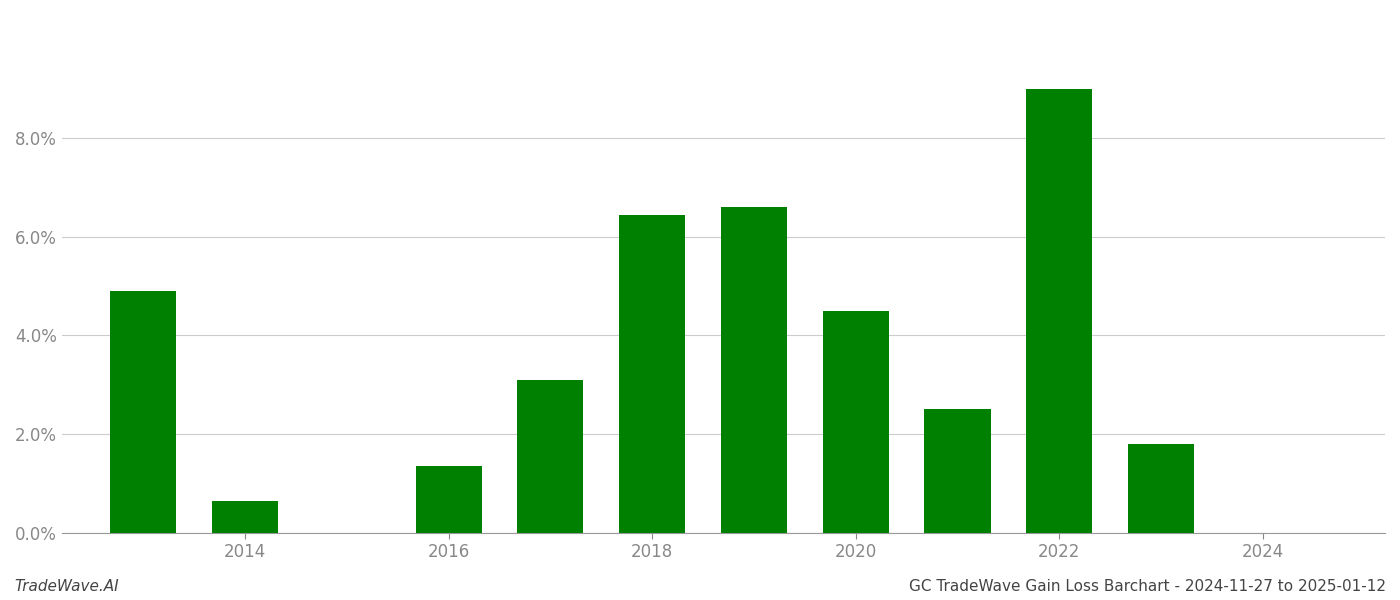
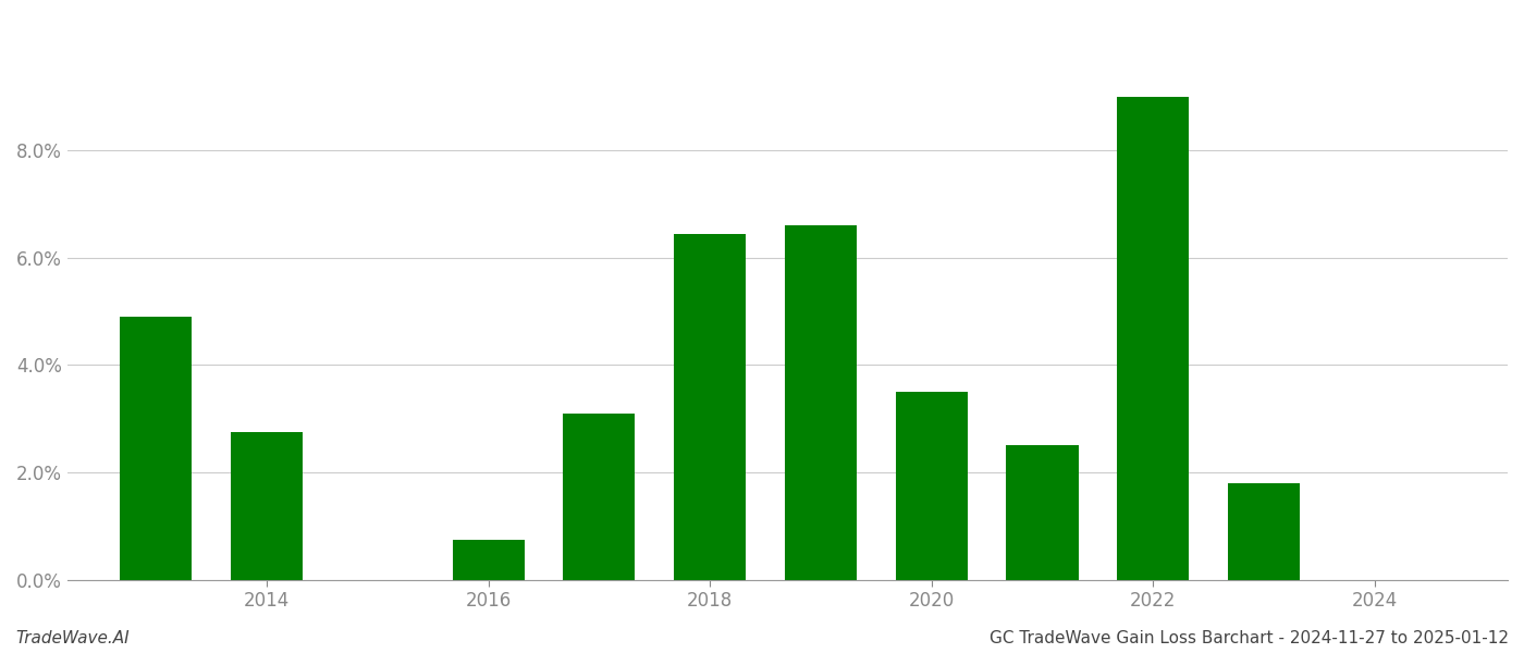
2014: 0.65% -> 2.75%
2016: 1.35% -> 0.75%
2020: 4.50% -> 3.50%
